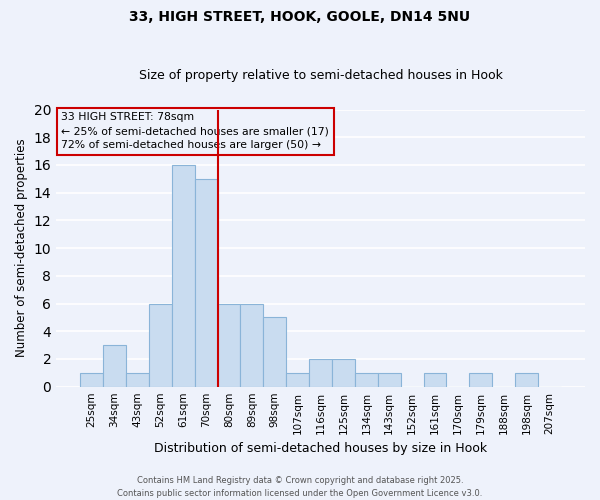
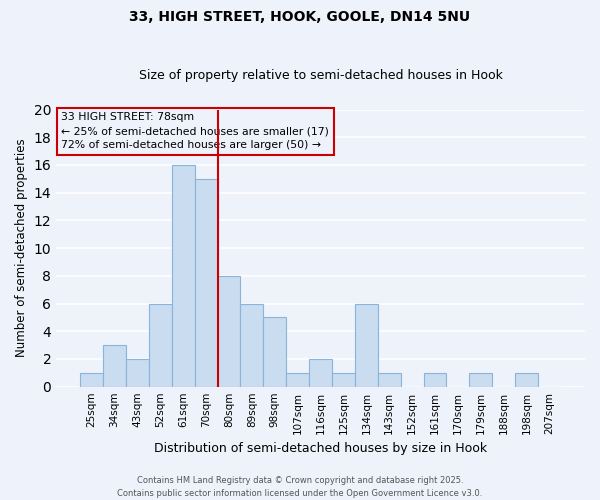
43sqm: 1 -> 2
80sqm: 6 -> 8
125sqm: 2 -> 1
134sqm: 1 -> 6
